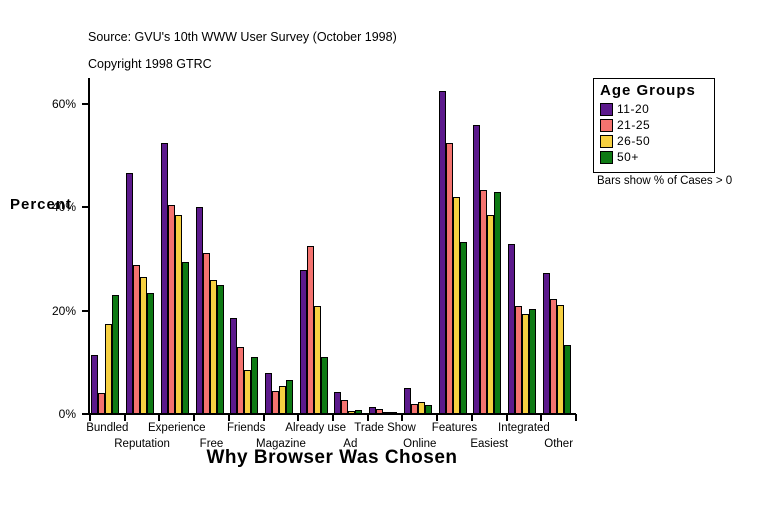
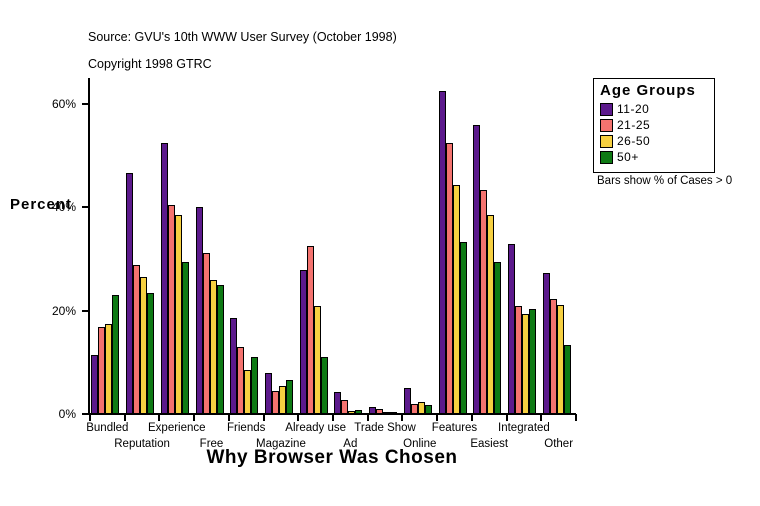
21-25/Bundled: 4% -> 17%
26-50/Features: 42% -> 44%
50+/Easiest: 43% -> 30%
